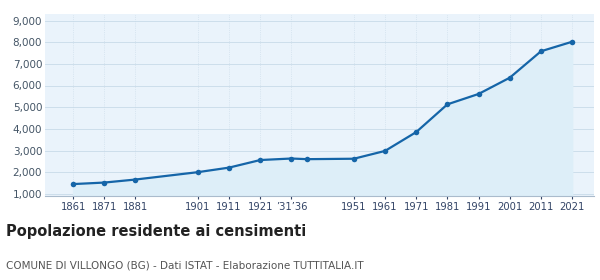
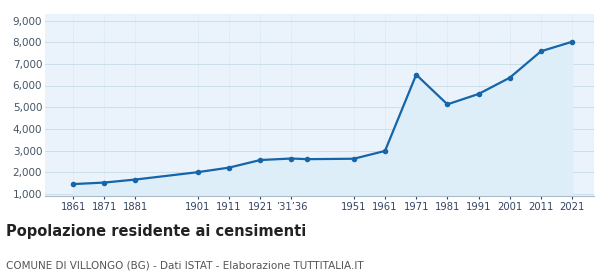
1971: 3,850 -> 6,500
